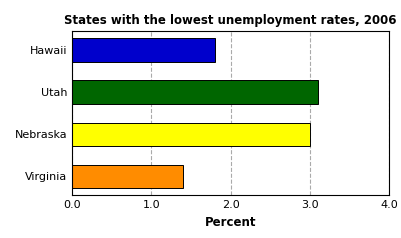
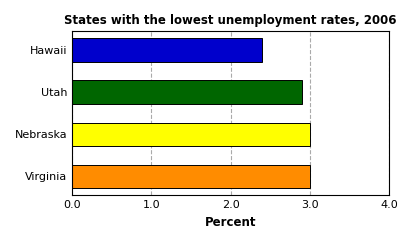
Hawaii: 1.8 -> 2.4
Utah: 3.1 -> 2.9
Virginia: 1.4 -> 3.0
